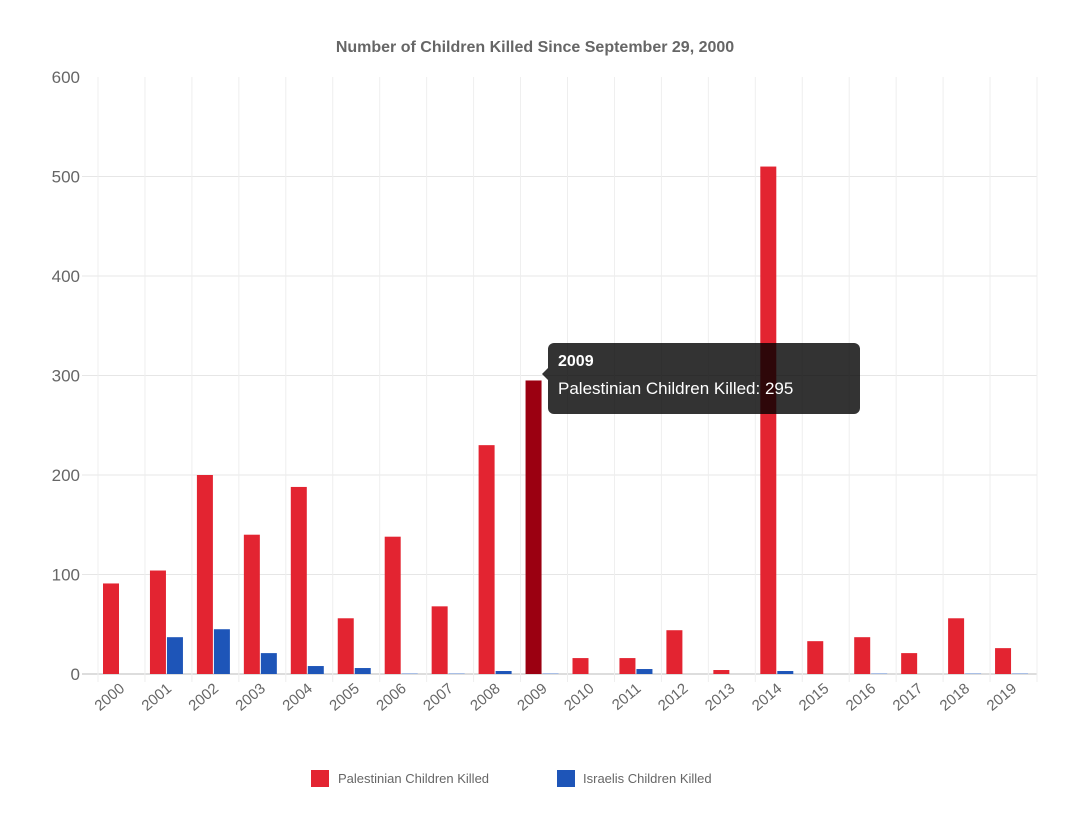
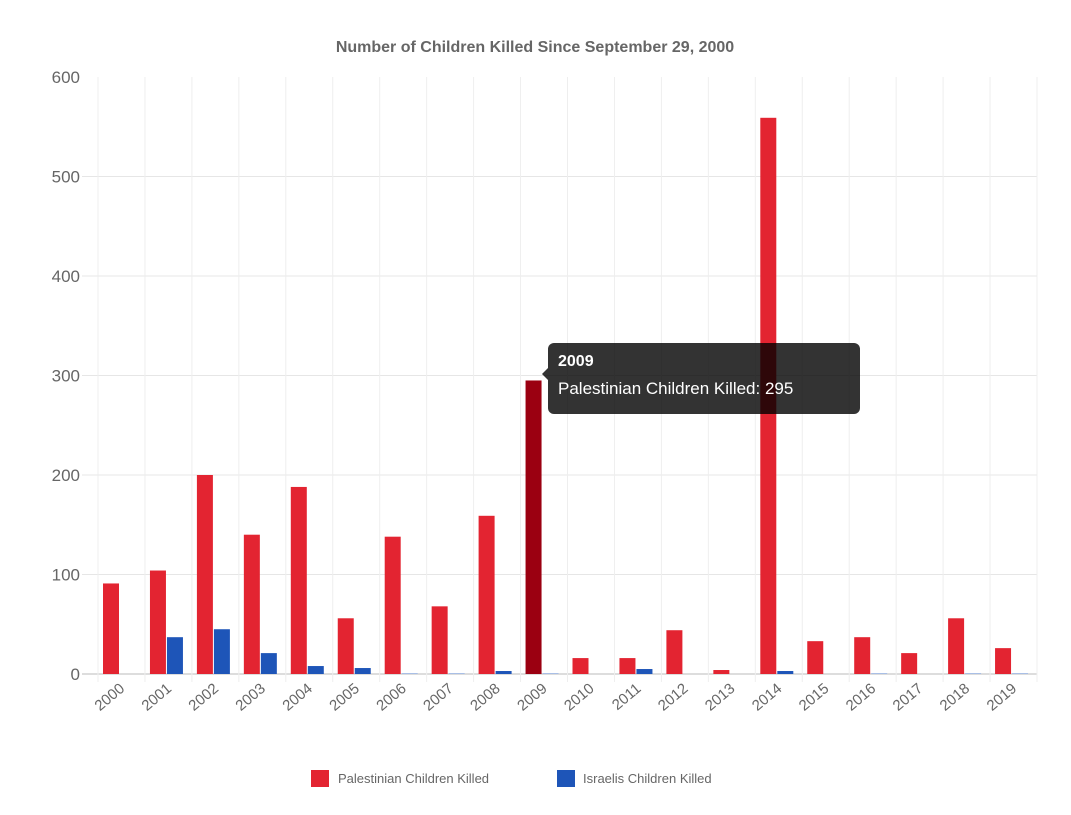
Palestinian Children Killed/2008: 230 -> 160
Palestinian Children Killed/2014: 510 -> 560
